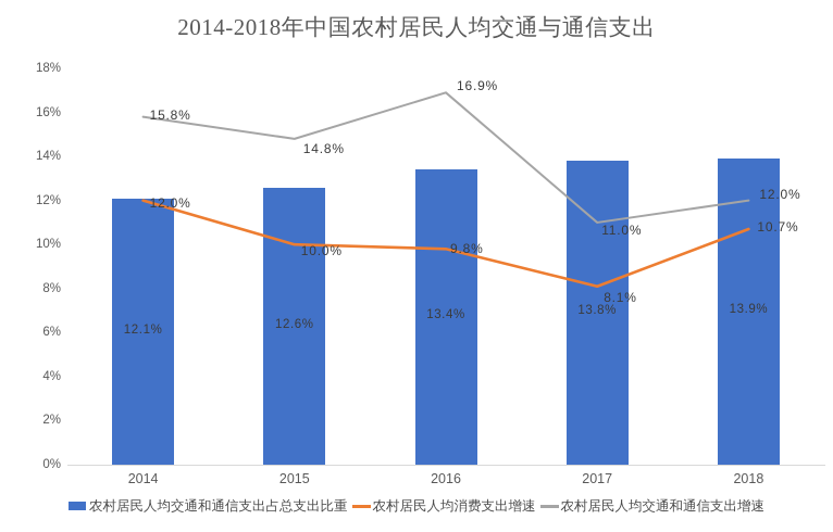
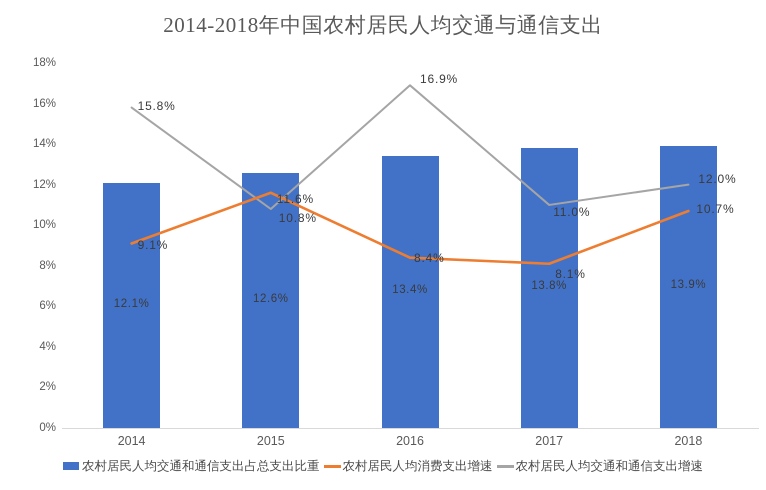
农村居民人均消费支出增速/2014: 12.0% -> 9.1%
农村居民人均消费支出增速/2015: 10.0% -> 11.6%
农村居民人均交通和通信支出增速/2015: 14.8% -> 10.8%
农村居民人均消费支出增速/2016: 9.8% -> 8.4%
